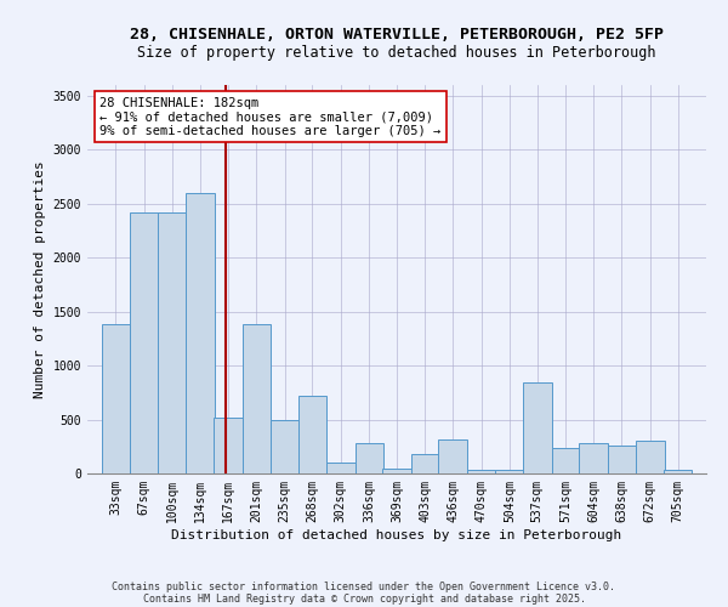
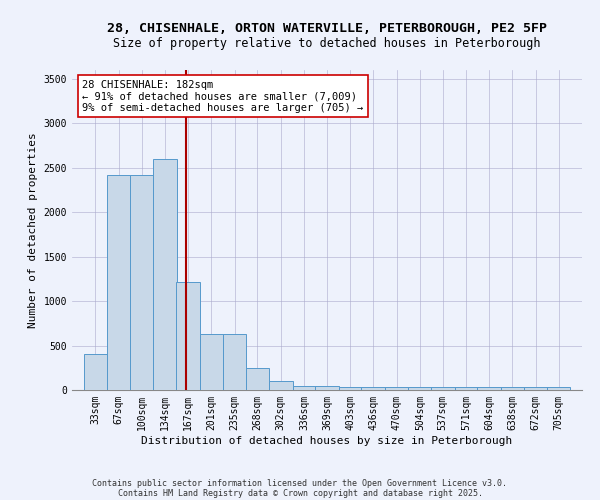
33sqm: 1380 -> 400
167sqm: 520 -> 1220
201sqm: 1380 -> 630
235sqm: 500 -> 630
268sqm: 720 -> 250
336sqm: 280 -> 50
403sqm: 180 -> 30
436sqm: 320 -> 30
537sqm: 840 -> 30
571sqm: 240 -> 30
604sqm: 280 -> 30
638sqm: 260 -> 30
672sqm: 300 -> 30
